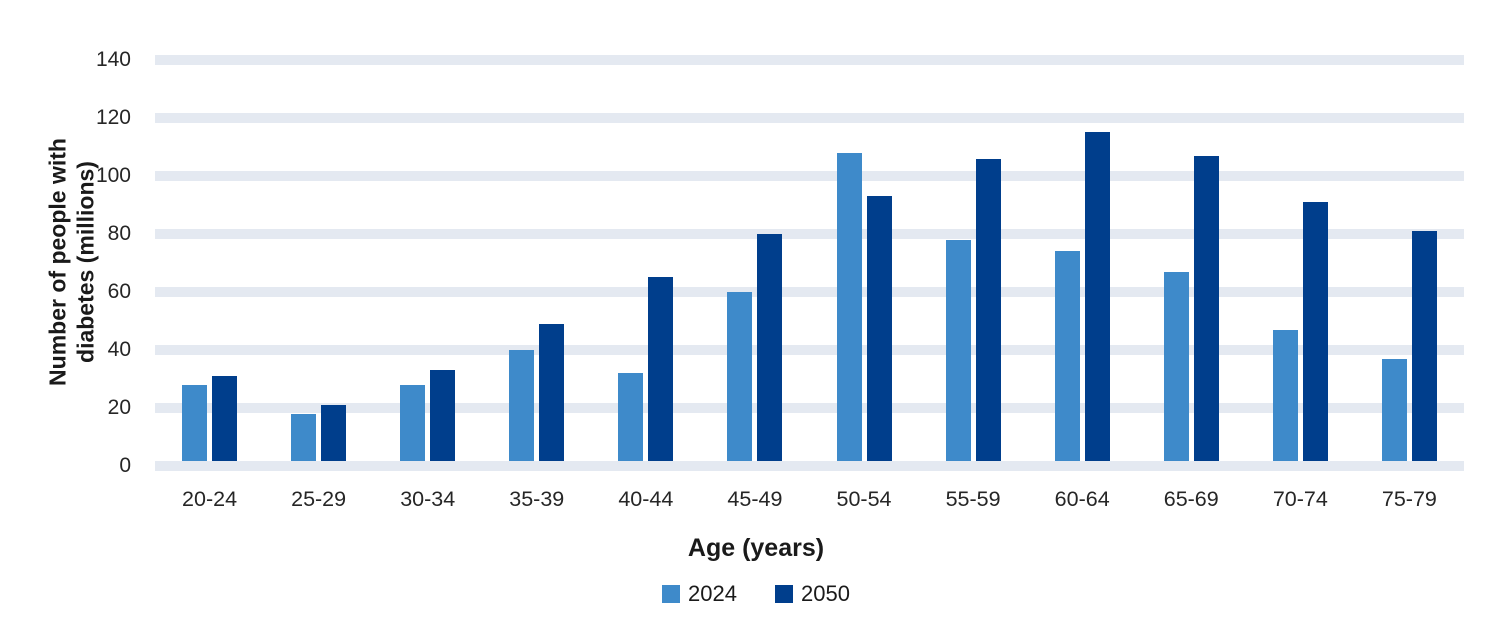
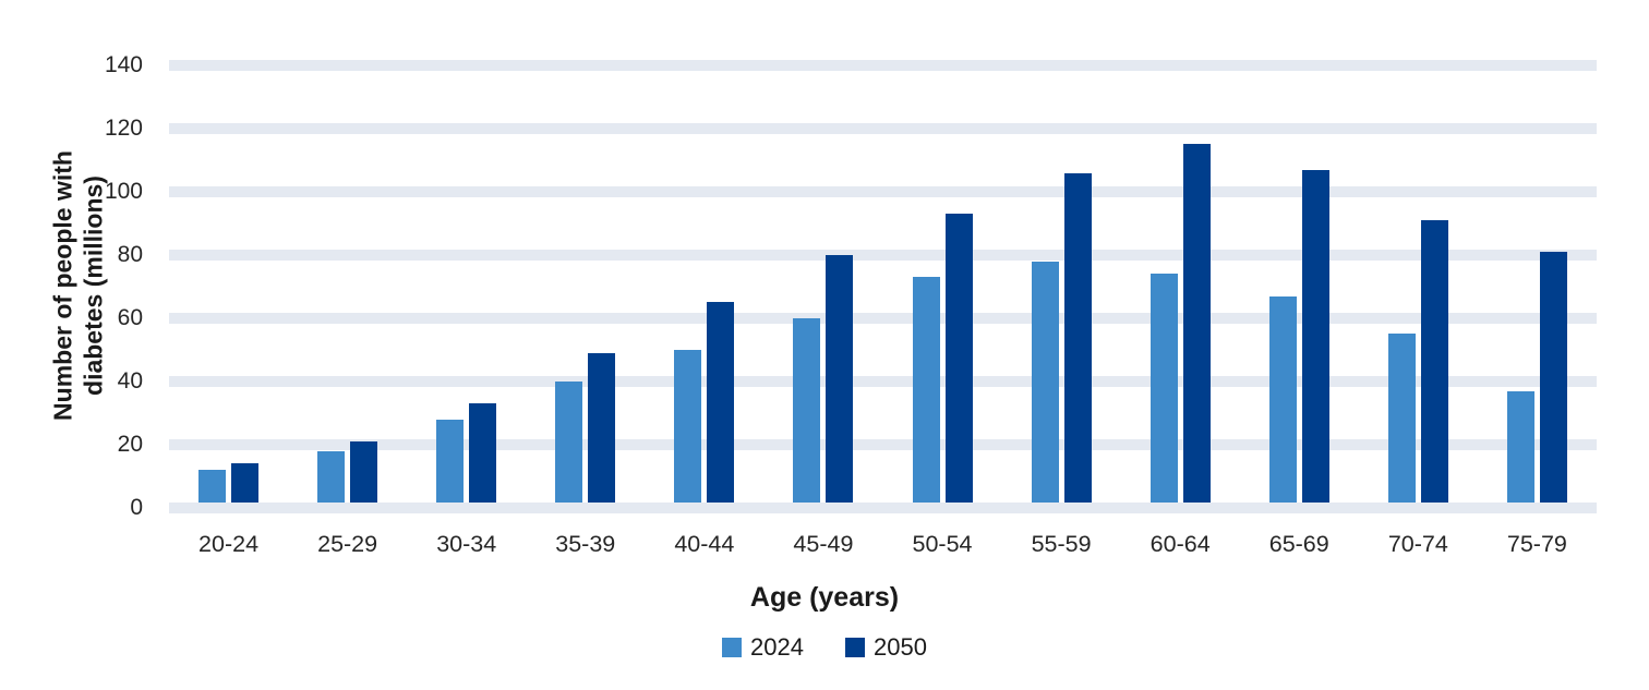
2024/20-24: 28 -> 12
2050/20-24: 31 -> 14
2024/40-44: 32 -> 50
2024/50-54: 108 -> 73
2024/70-74: 47 -> 55
